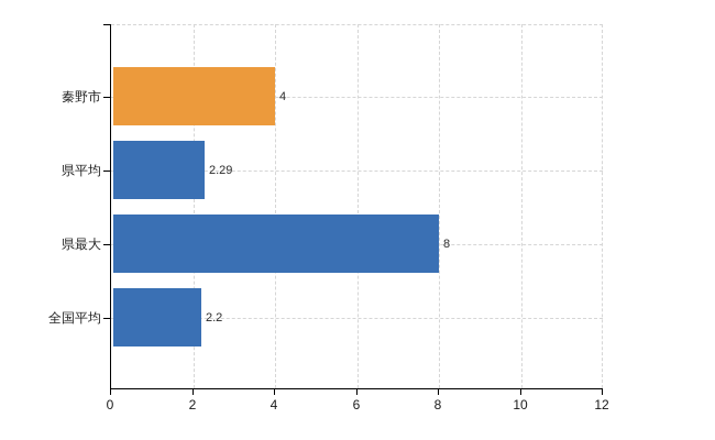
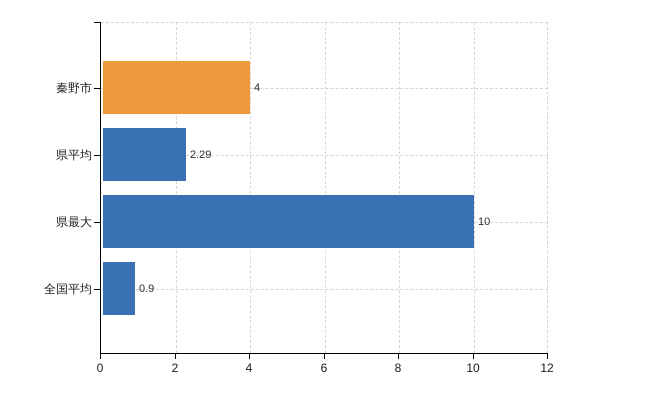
県最大: 8 -> 10
全国平均: 2.2 -> 0.9
